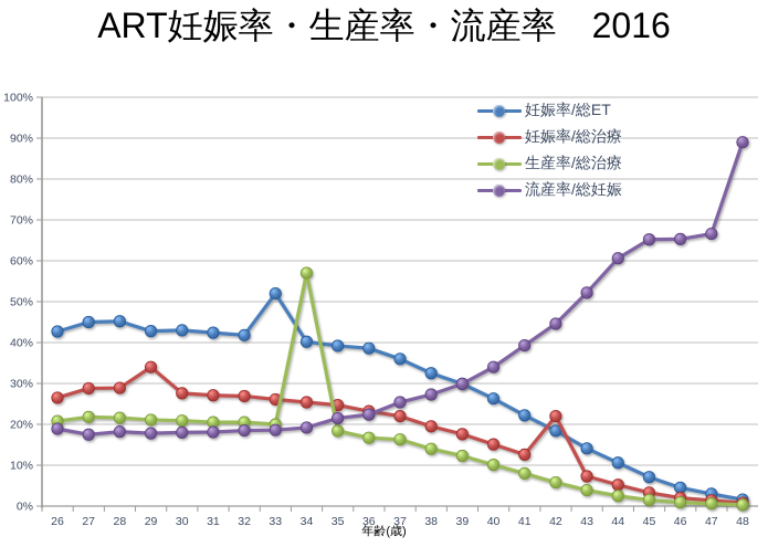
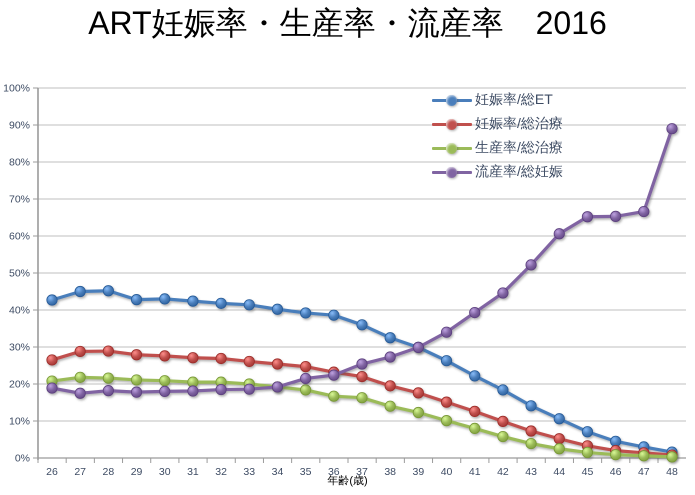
妊娠率/総治療/29: 34% -> 28%
妊娠率/総ET/33: 52% -> 41%
生産率/総治療/34: 57% -> 19%
妊娠率/総治療/42: 22% -> 10%
